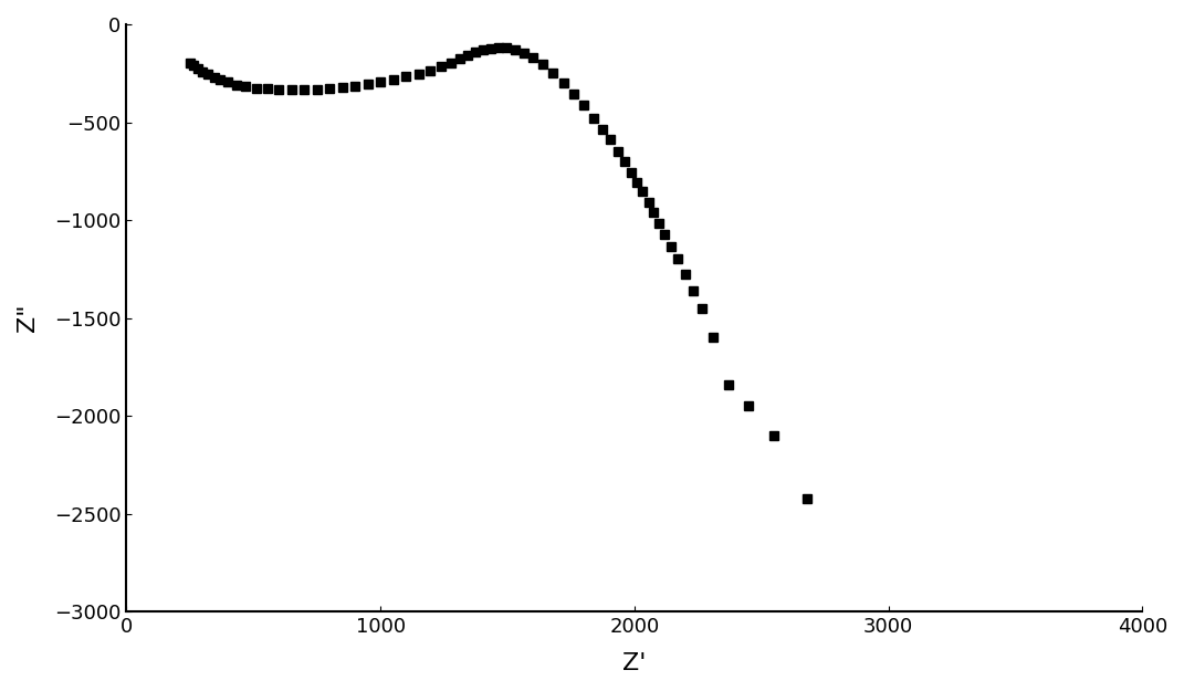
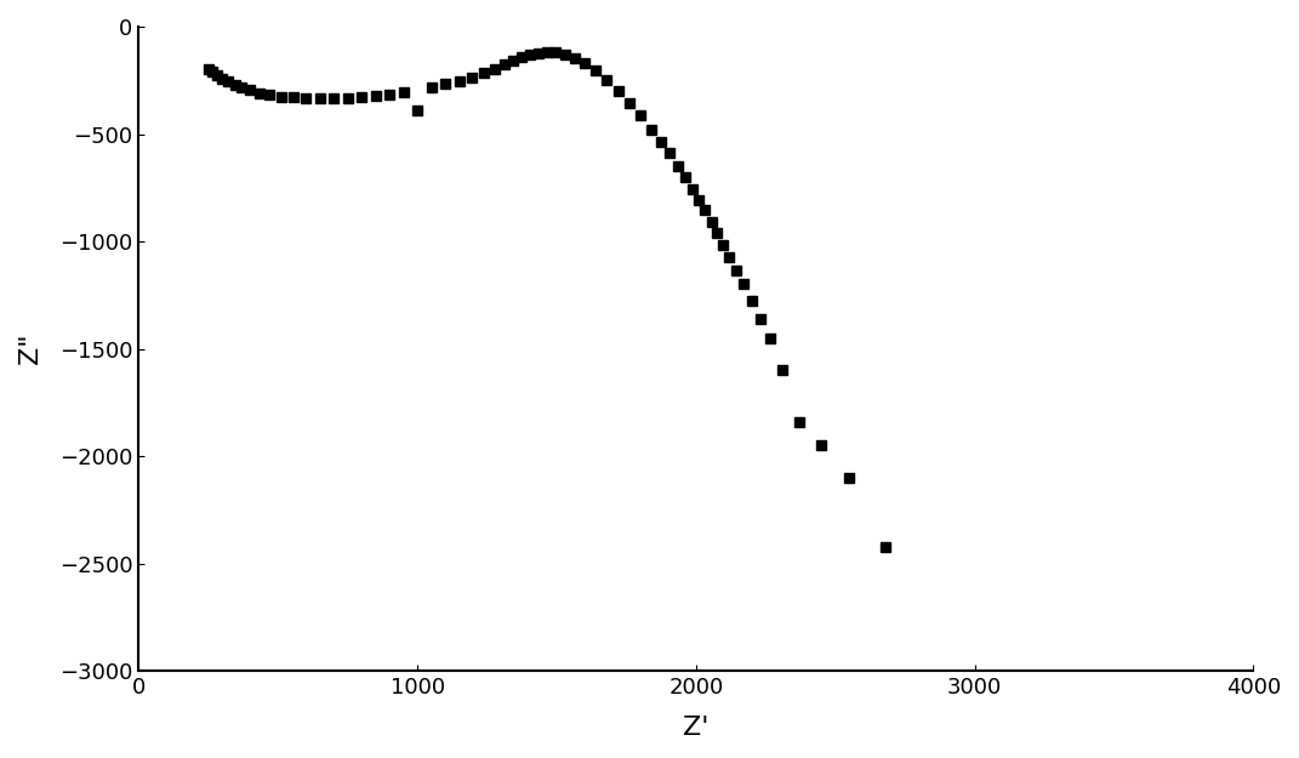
1000: -300 -> -390
